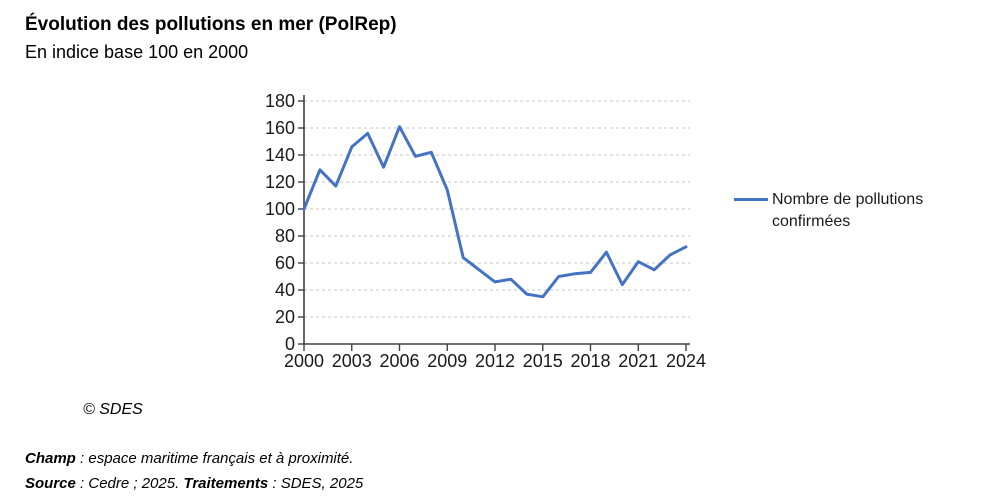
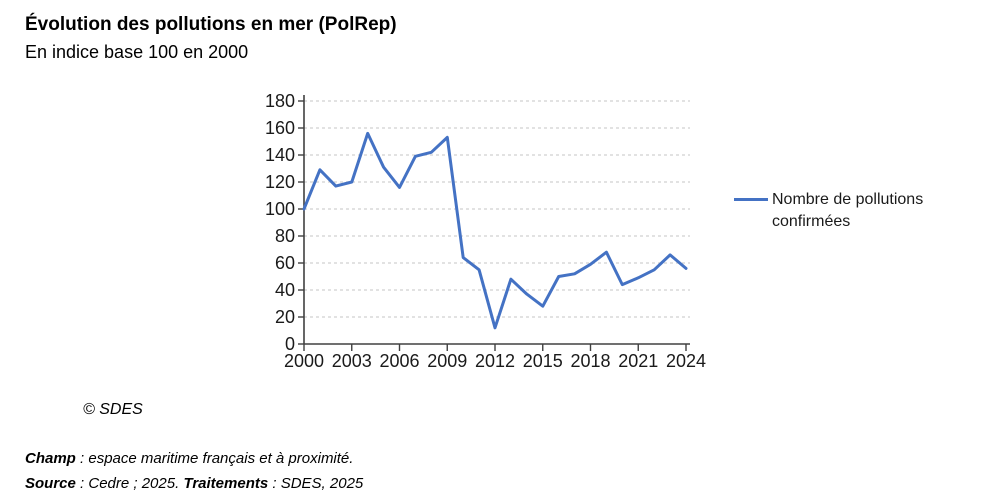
2003: 146 -> 120
2006: 161 -> 116
2009: 114 -> 153
2012: 46 -> 12
2015: 35 -> 28
2018: 53 -> 59
2021: 61 -> 49
2024: 72 -> 56
